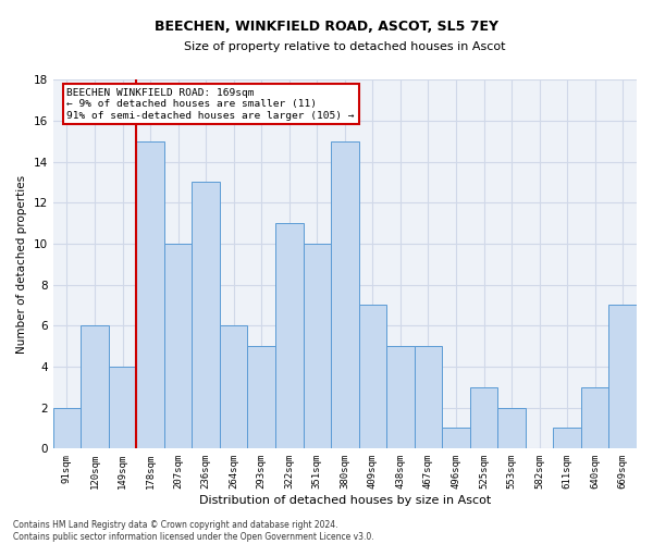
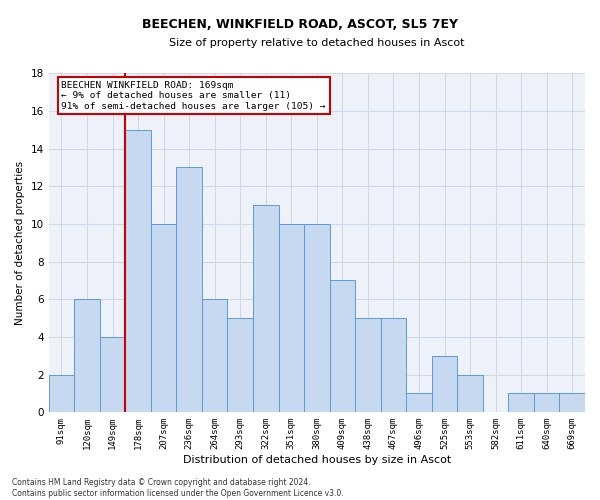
380sqm: 15 -> 10
640sqm: 3 -> 1
669sqm: 7 -> 1
